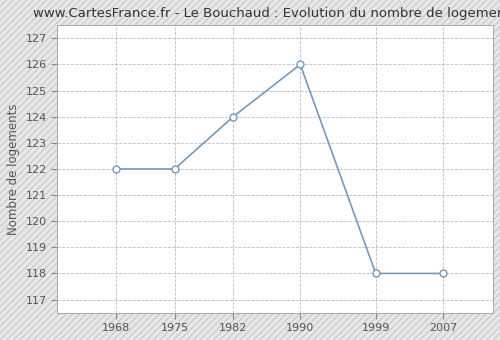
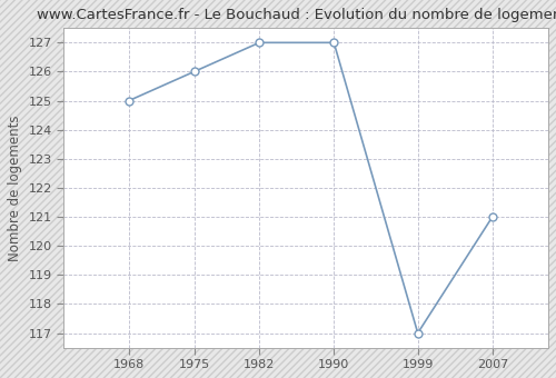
1968: 122 -> 125
1975: 122 -> 126
1982: 124 -> 127
1990: 126 -> 127
1999: 118 -> 117
2007: 118 -> 121
